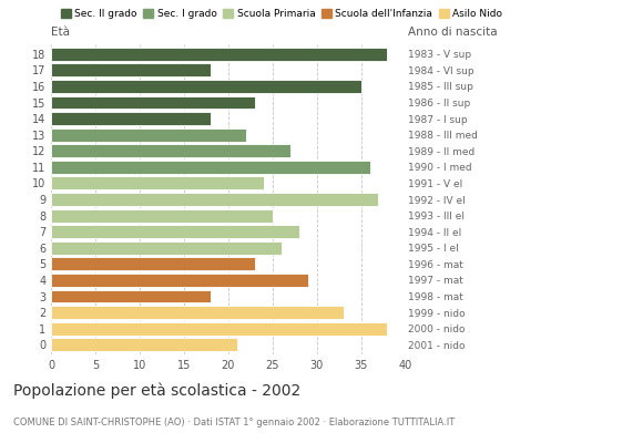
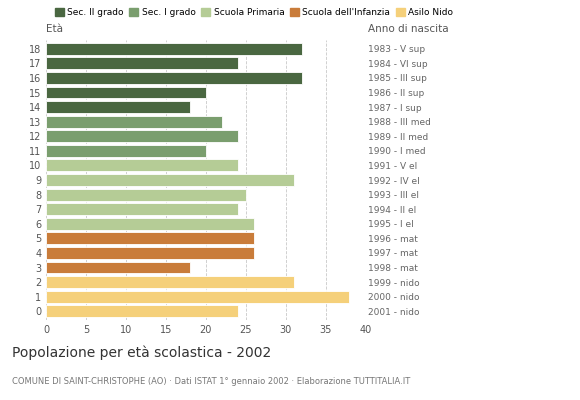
18: 38 -> 32
17: 18 -> 24
16: 35 -> 32
15: 23 -> 20
12: 27 -> 24
11: 36 -> 20
9: 37 -> 31
7: 28 -> 24
5: 23 -> 26
4: 29 -> 26
2: 33 -> 31
0: 21 -> 24
